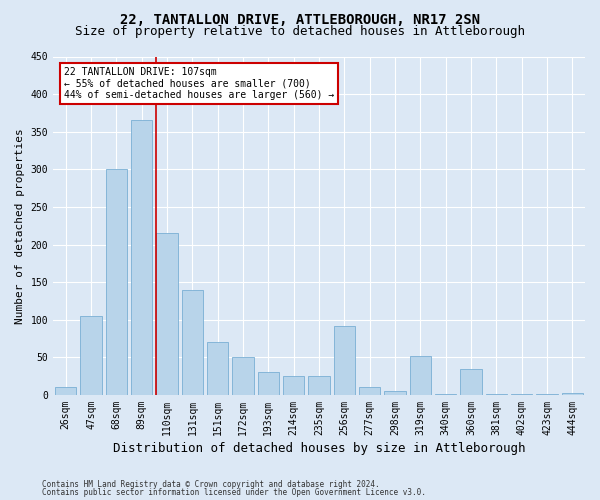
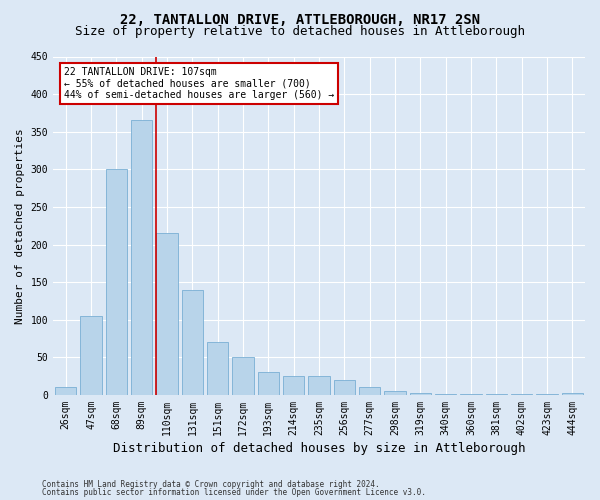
256sqm: 92 -> 20
319sqm: 52 -> 2
360sqm: 34 -> 1
